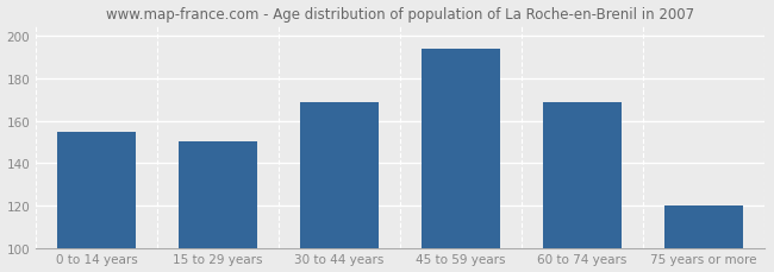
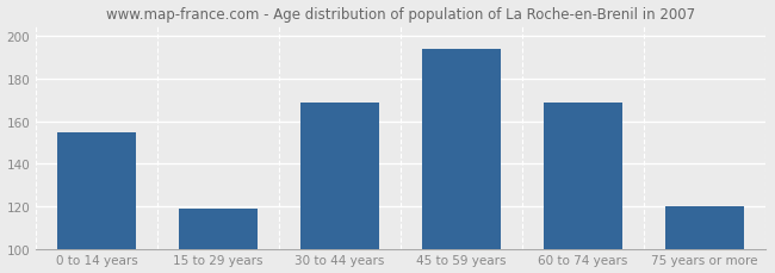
15 to 29 years: 150 -> 119
